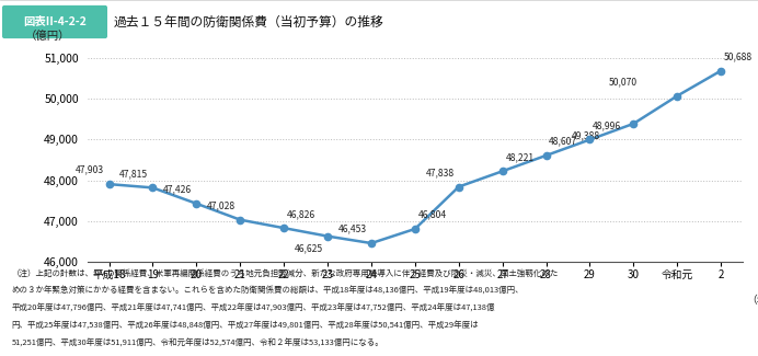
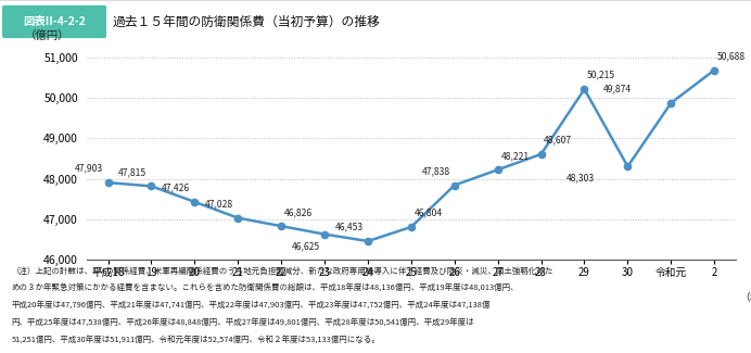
29: 48,996 -> 50,215
30: 49,388 -> 48,303
令和元: 50,070 -> 49,874
